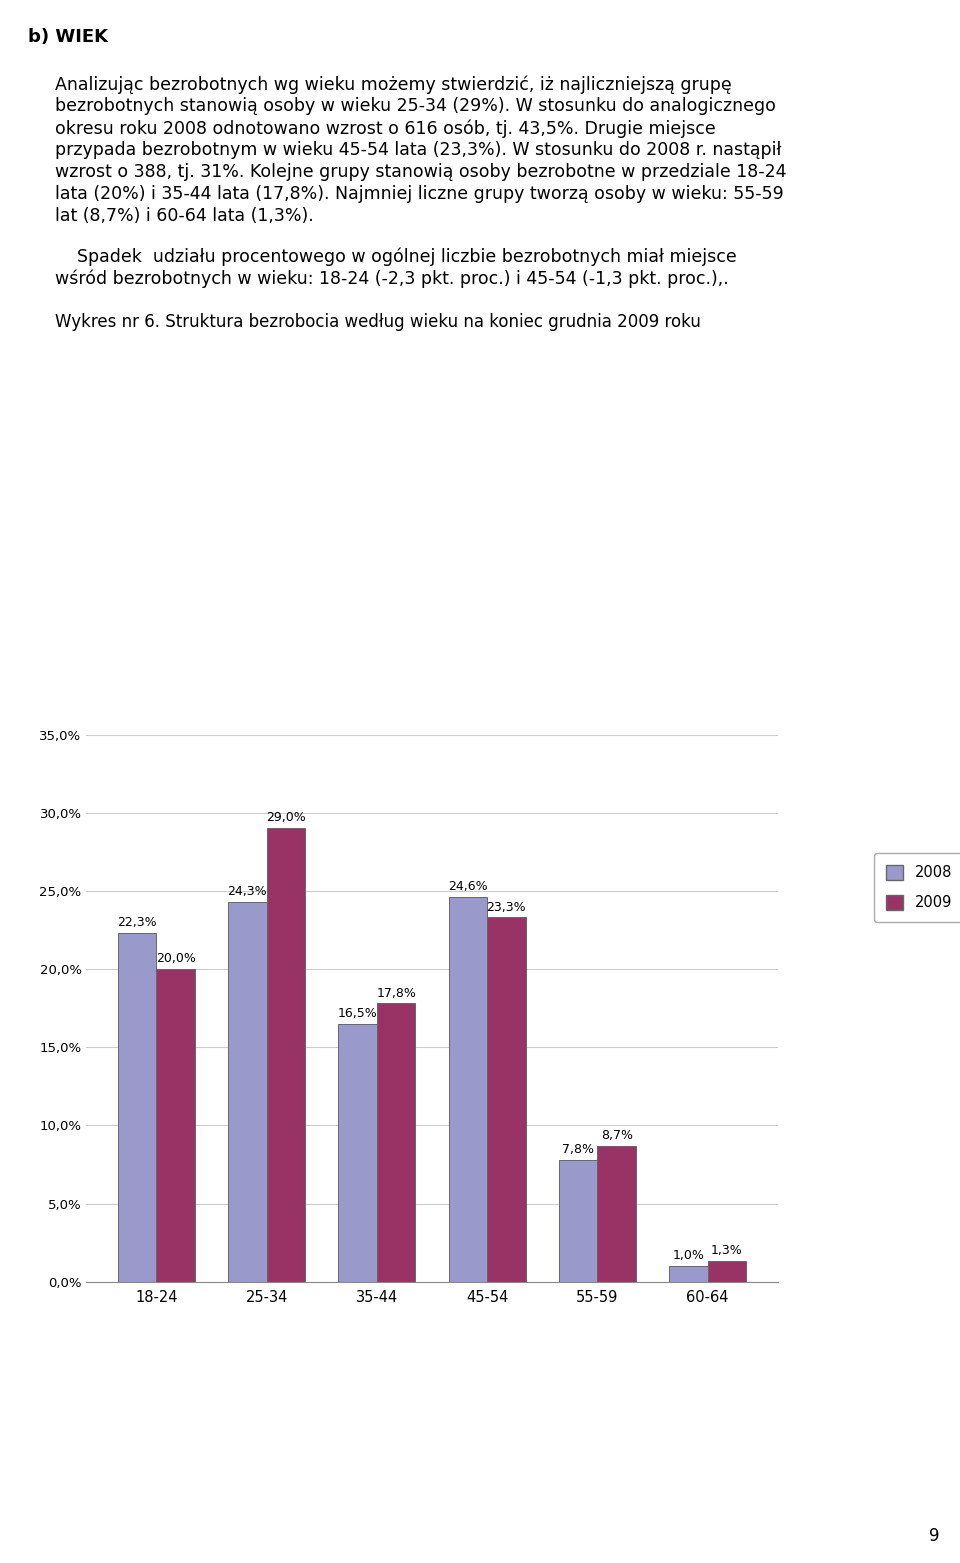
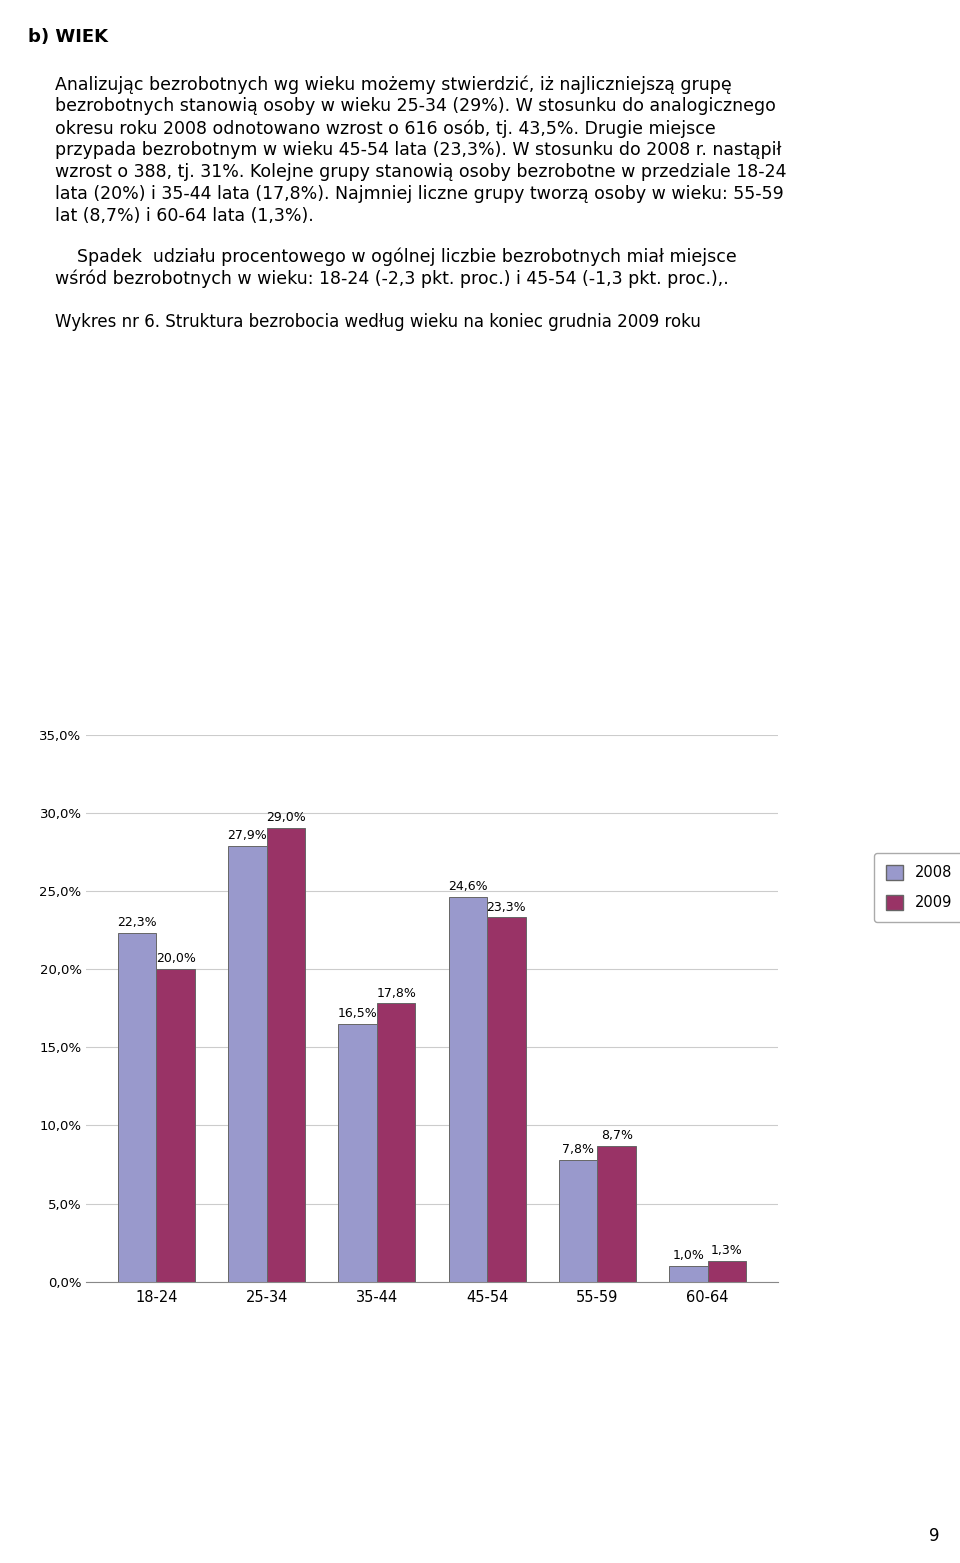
2008/25-34: 24,3% -> 27,9%
